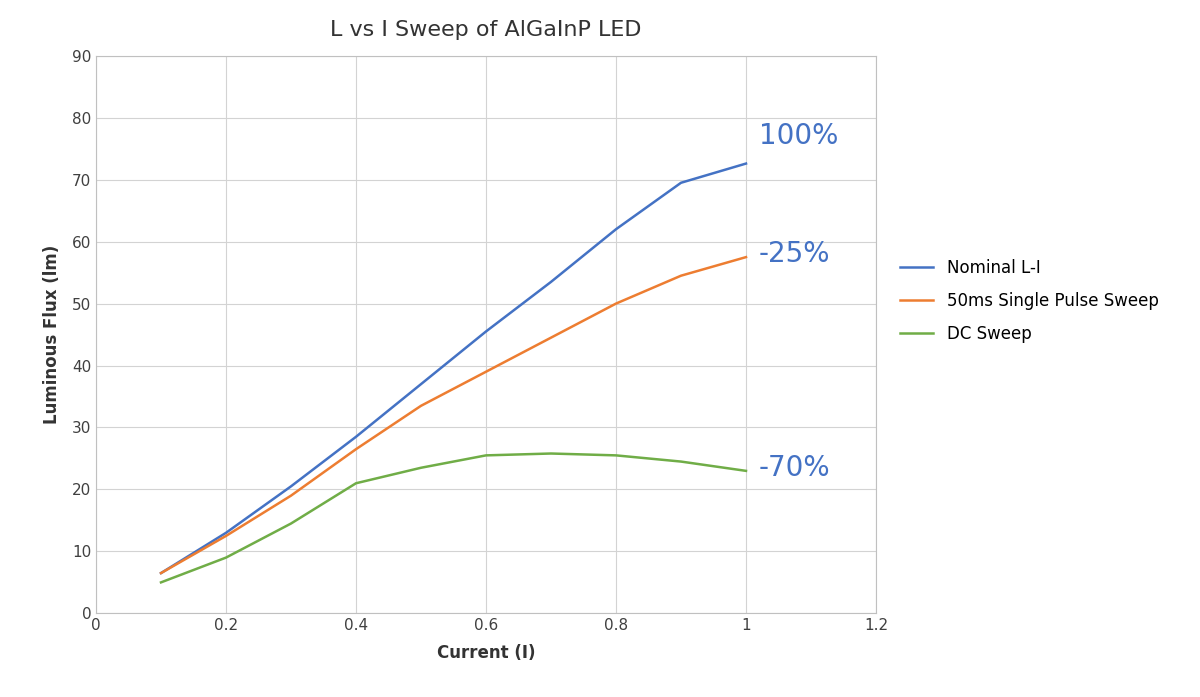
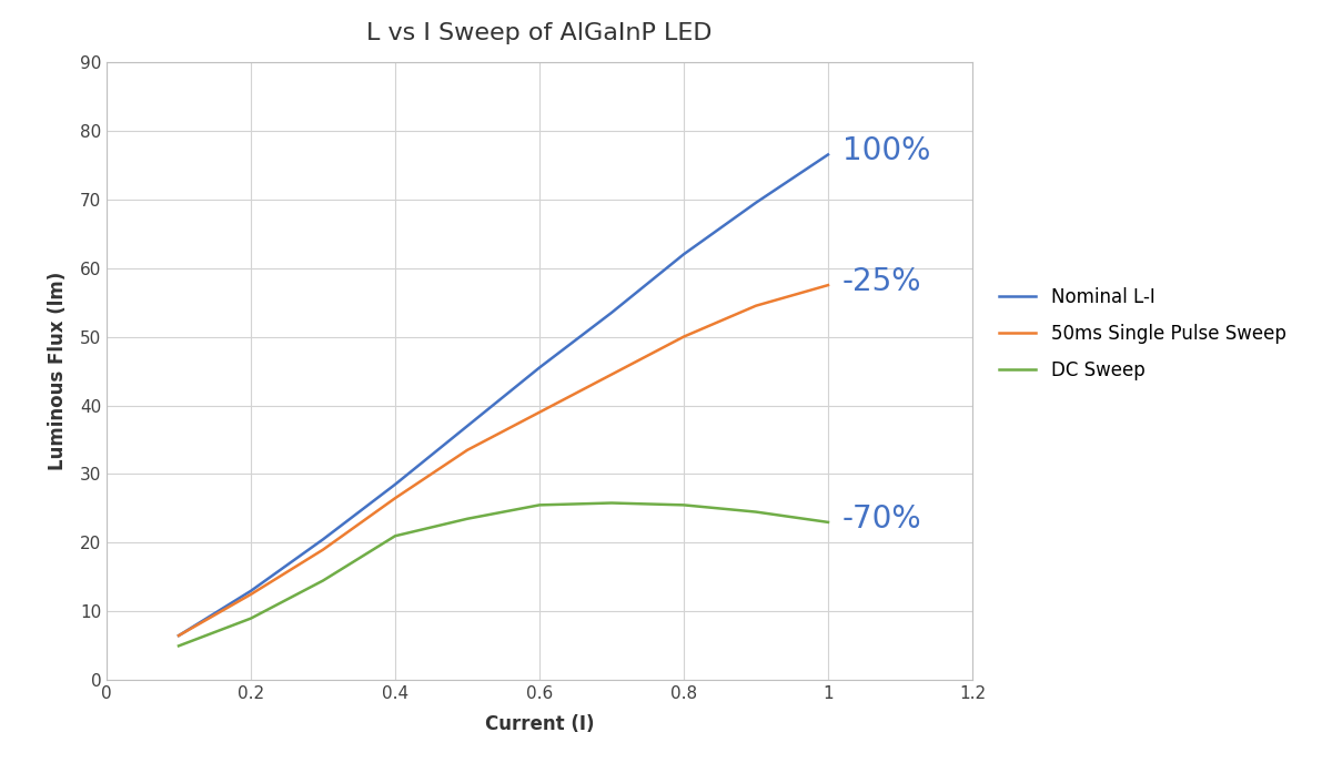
Nominal L-I/1: 72.6 -> 76.5
